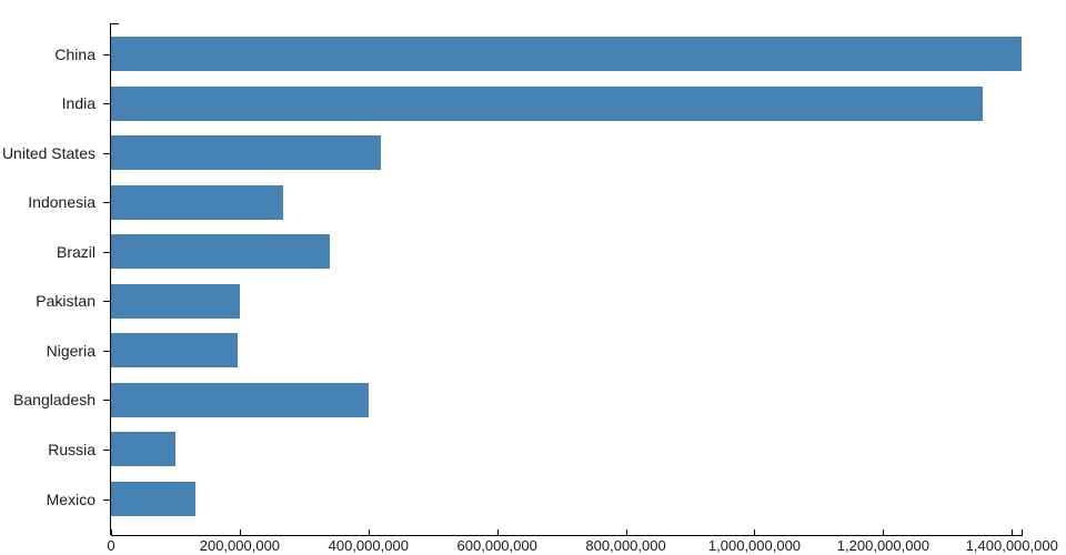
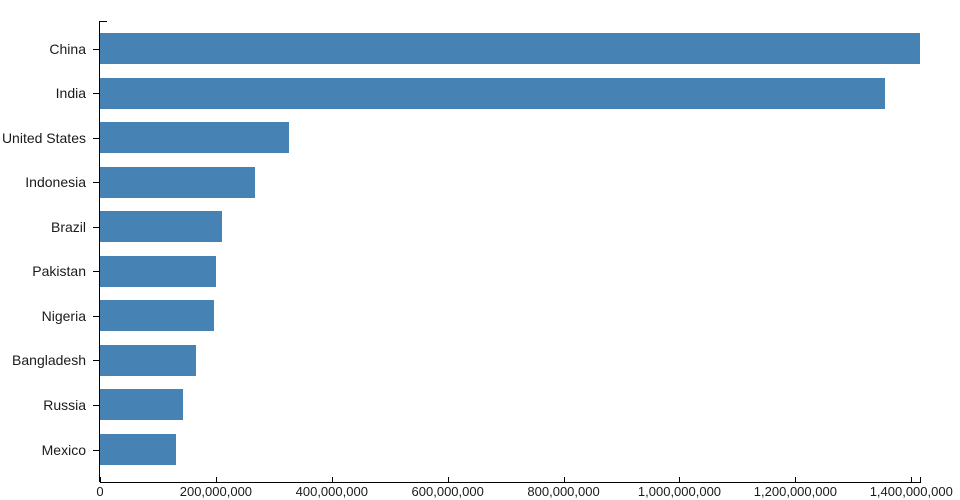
United States: 420000000 -> 330000000
Brazil: 340000000 -> 210000000
Bangladesh: 400000000 -> 170000000
Russia: 100000000 -> 140000000
